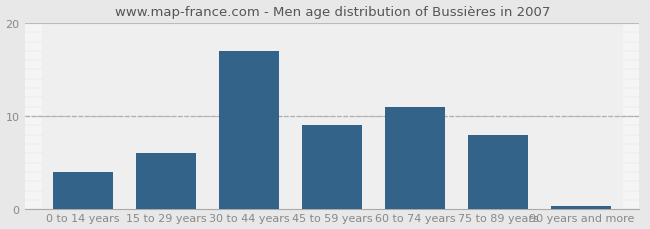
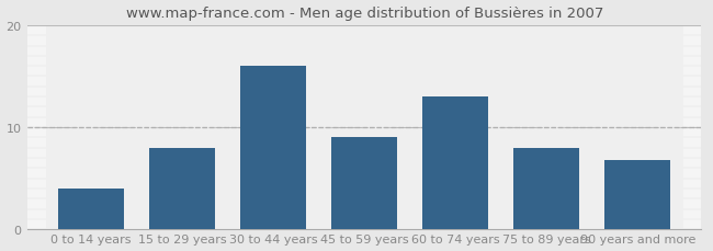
15 to 29 years: 6.0 -> 8.0
30 to 44 years: 17.0 -> 16.0
60 to 74 years: 11.0 -> 13.0
90 years and more: 0.3 -> 6.8
